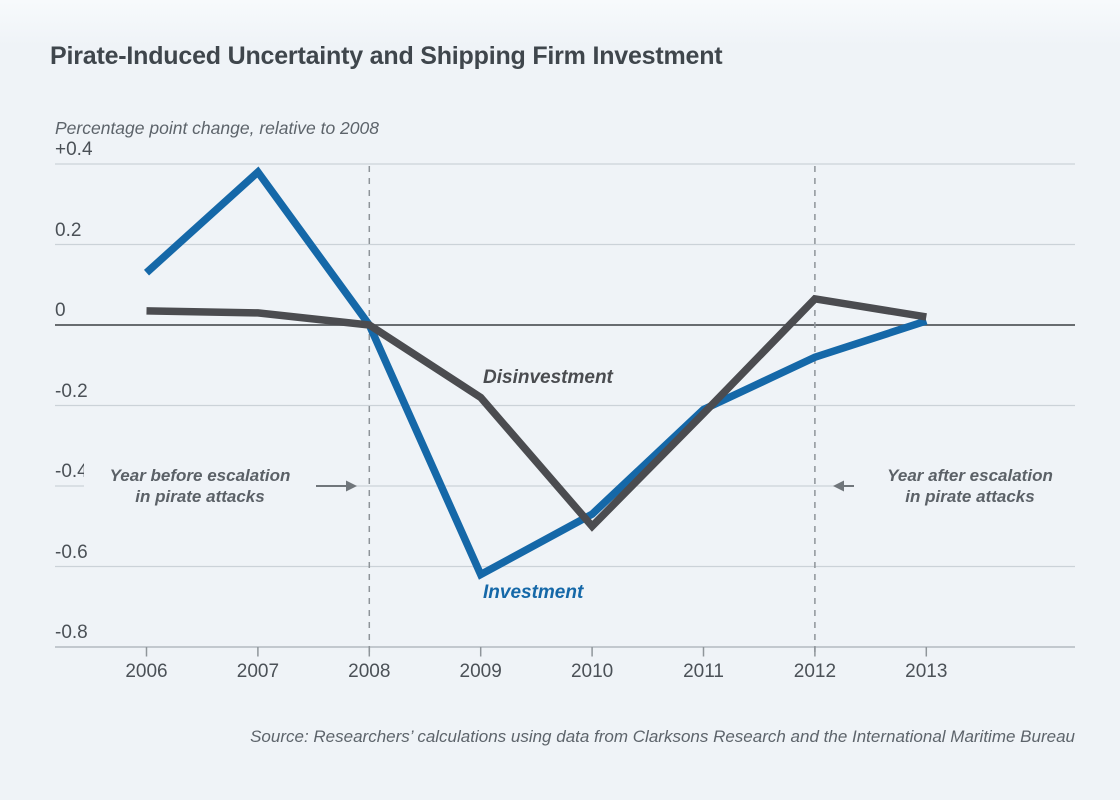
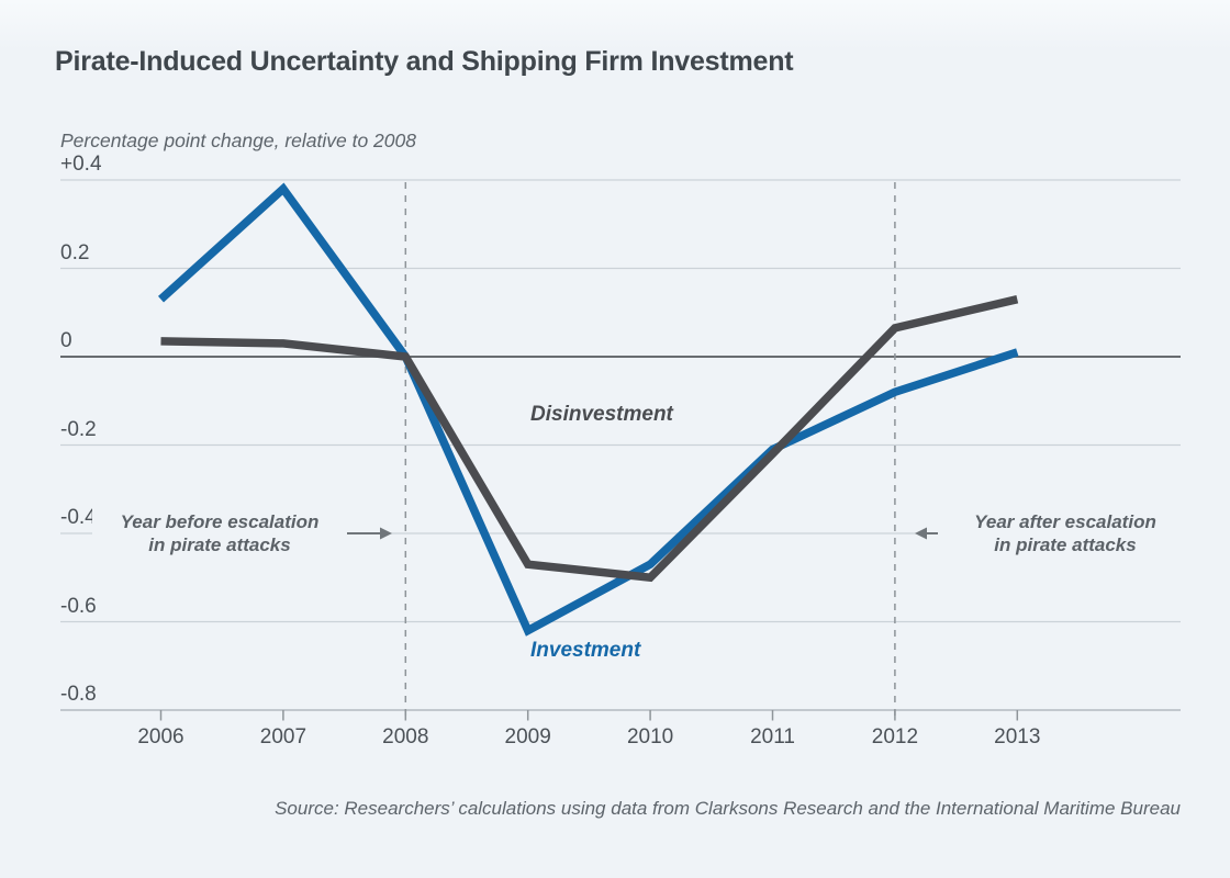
Disinvestment/2009: -0.18 -> -0.47
Disinvestment/2013: 0.02 -> 0.13
